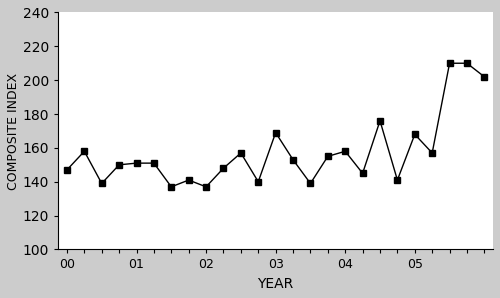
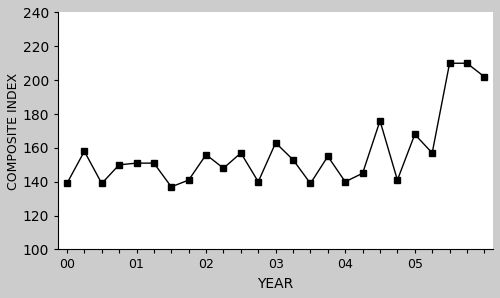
00: 147 -> 139
02: 137 -> 156
03: 169 -> 163
04: 158 -> 140
